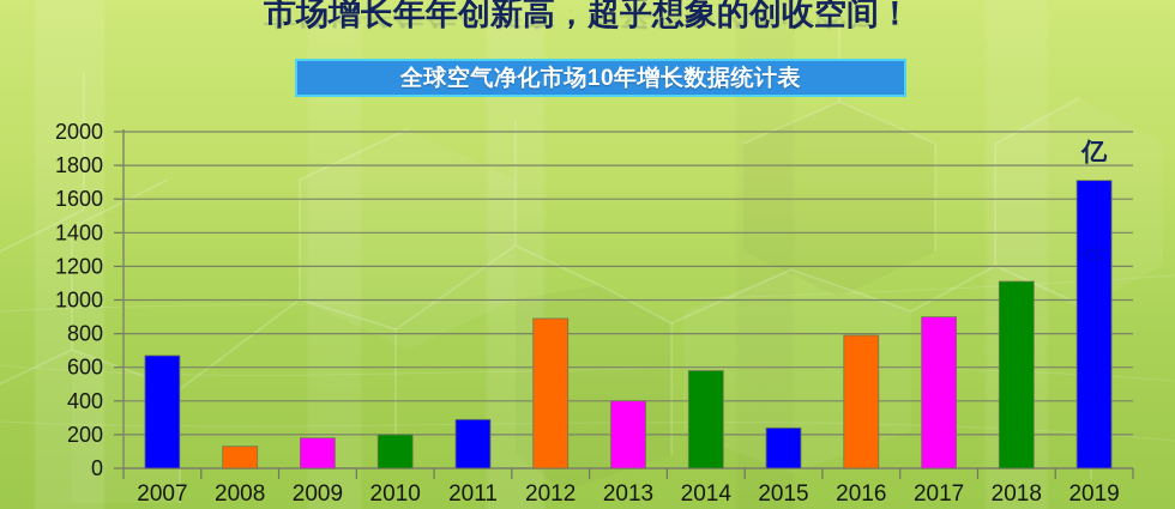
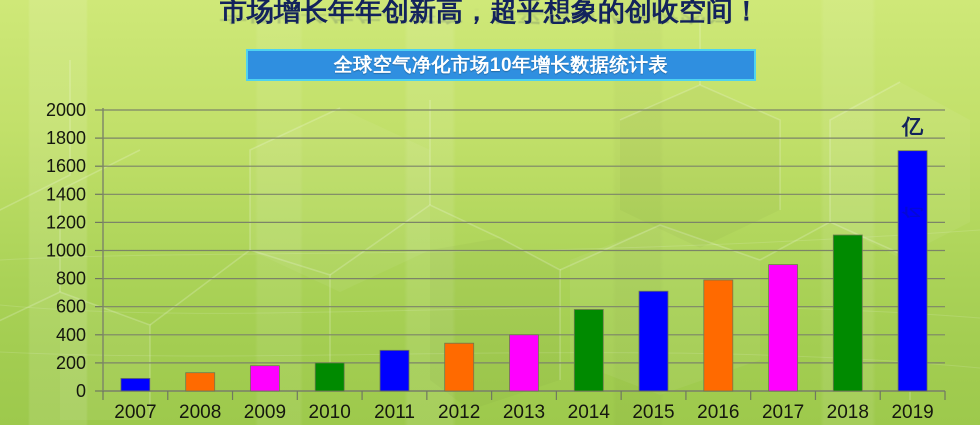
2007: 670 -> 90
2012: 890 -> 340
2015: 240 -> 710
